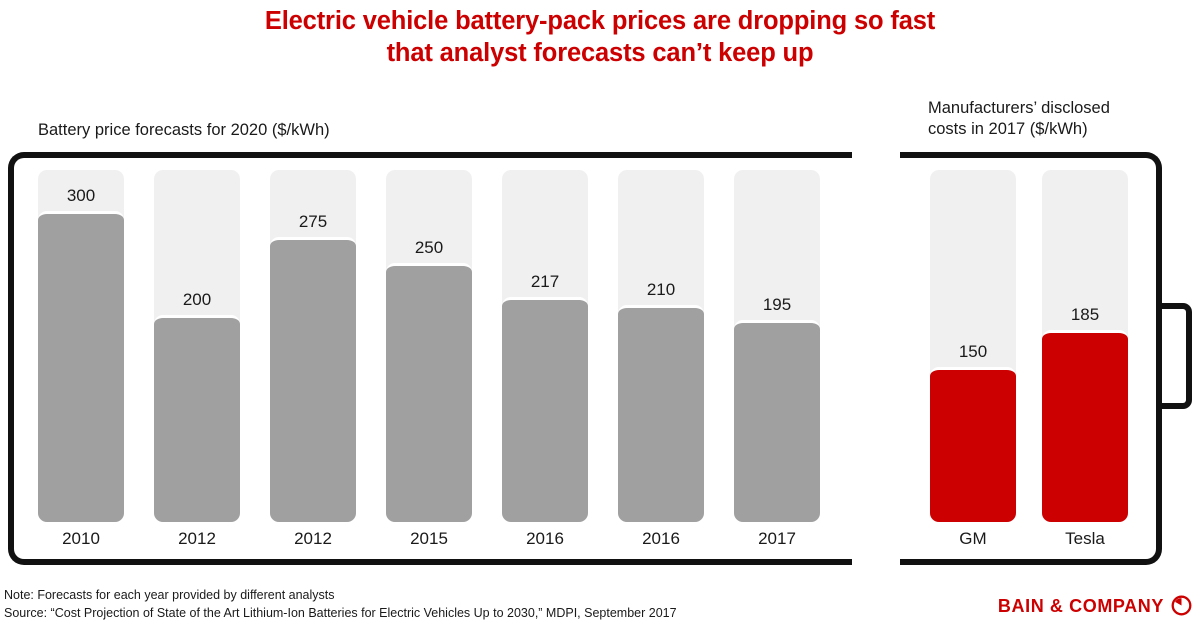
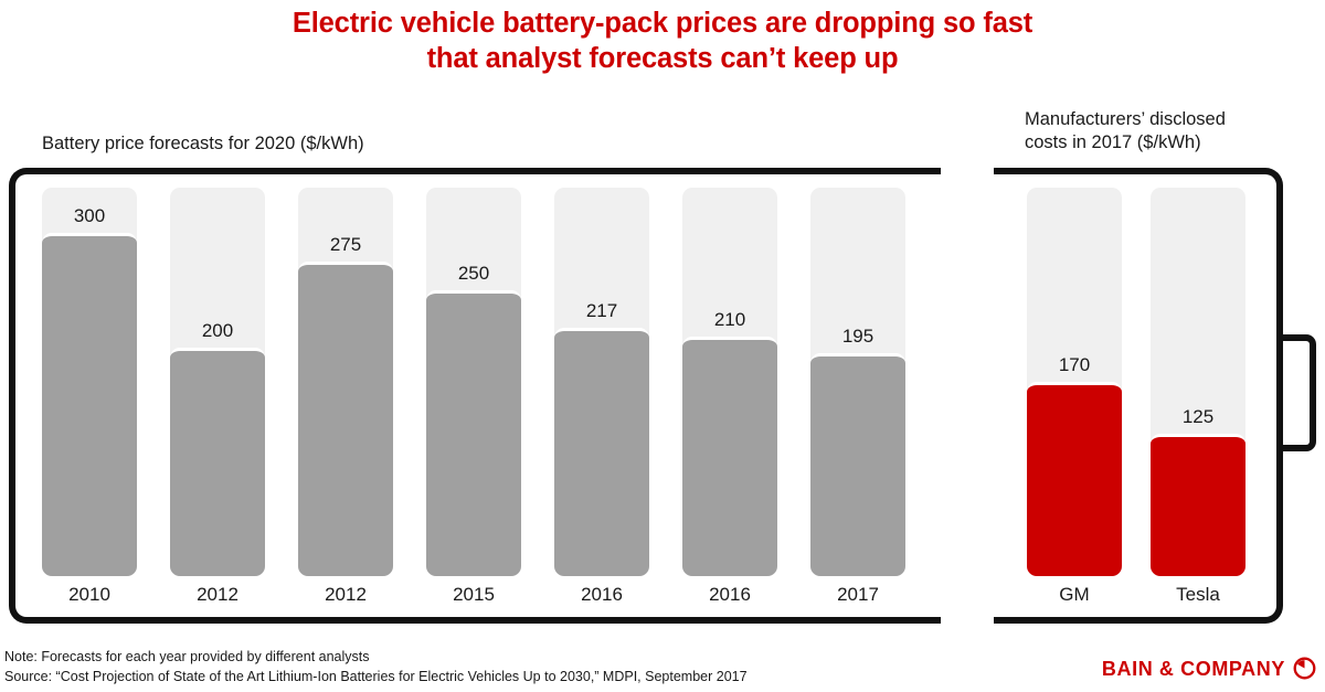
Manufacturers’ disclosed costs in 2017 ($/kWh)/GM: 150 -> 170
Manufacturers’ disclosed costs in 2017 ($/kWh)/Tesla: 185 -> 125
